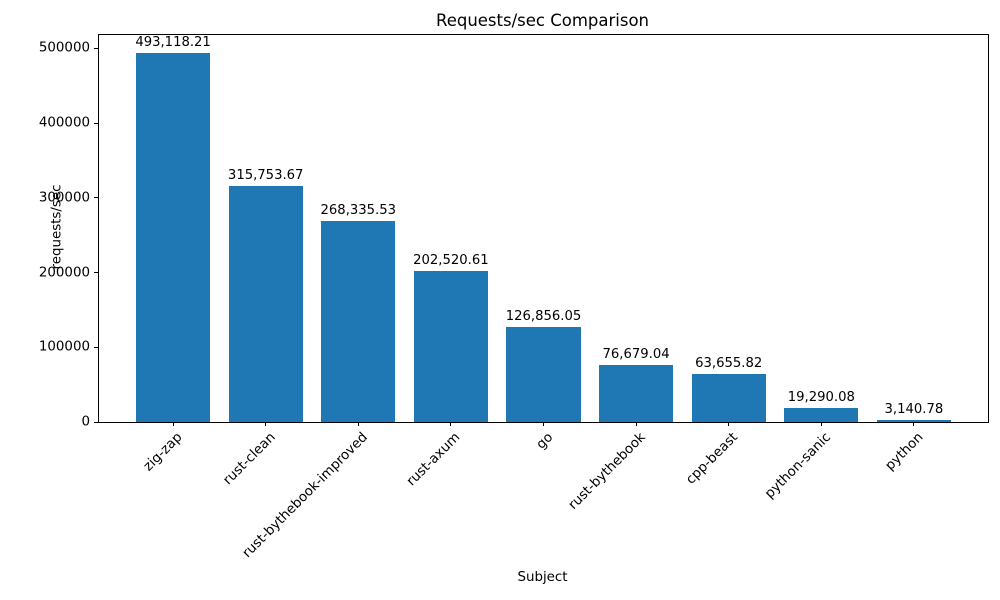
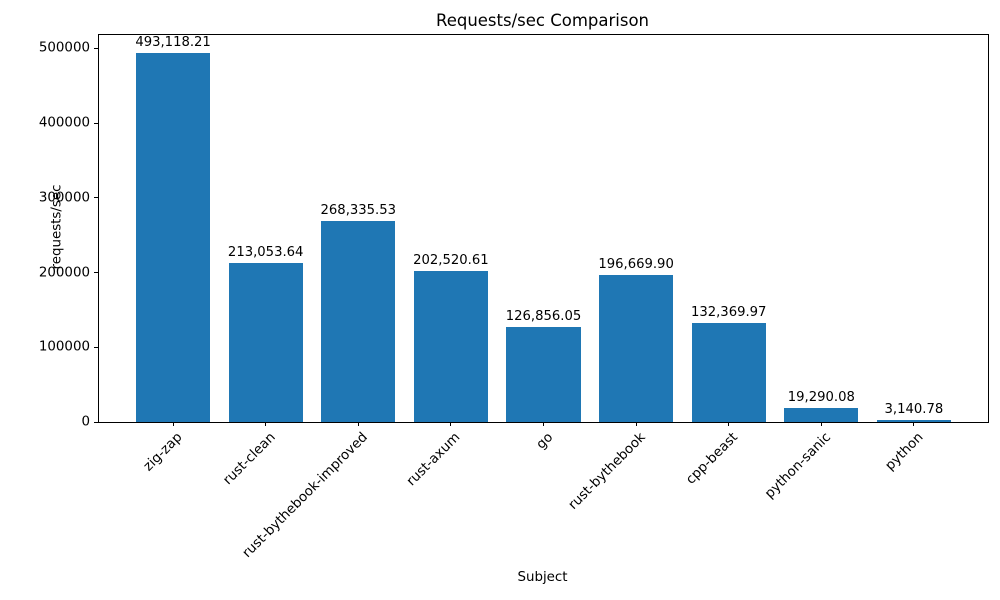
rust-clean: 315,753.67 -> 213,053.64
rust-bythebook: 76,679.04 -> 196,669.90
cpp-beast: 63,655.82 -> 132,369.97
